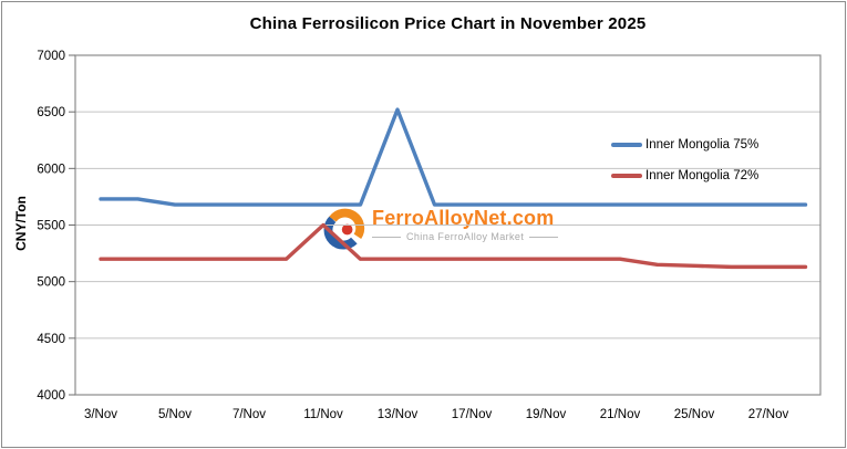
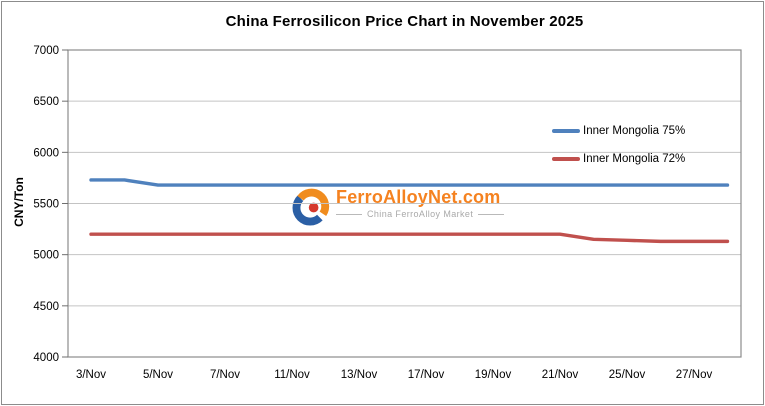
Inner Mongolia 72%/11/Nov: 5500 -> 5200
Inner Mongolia 75%/13/Nov: 6520 -> 5680
